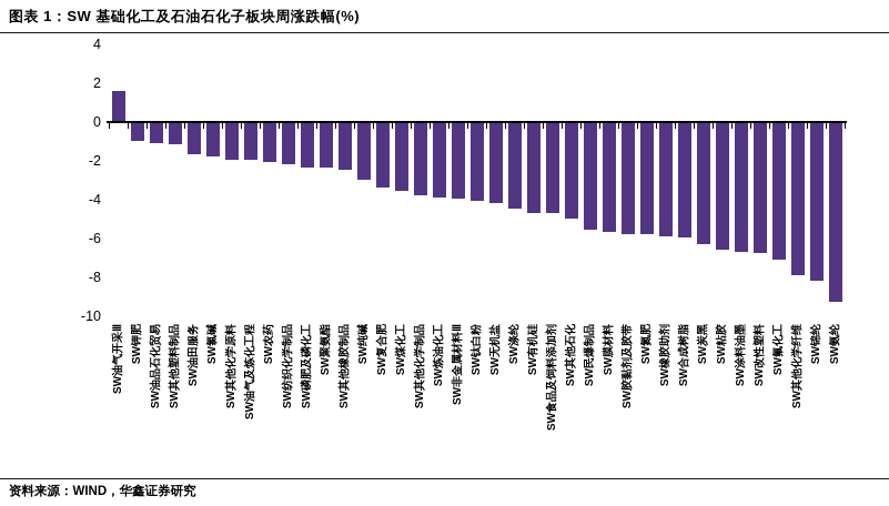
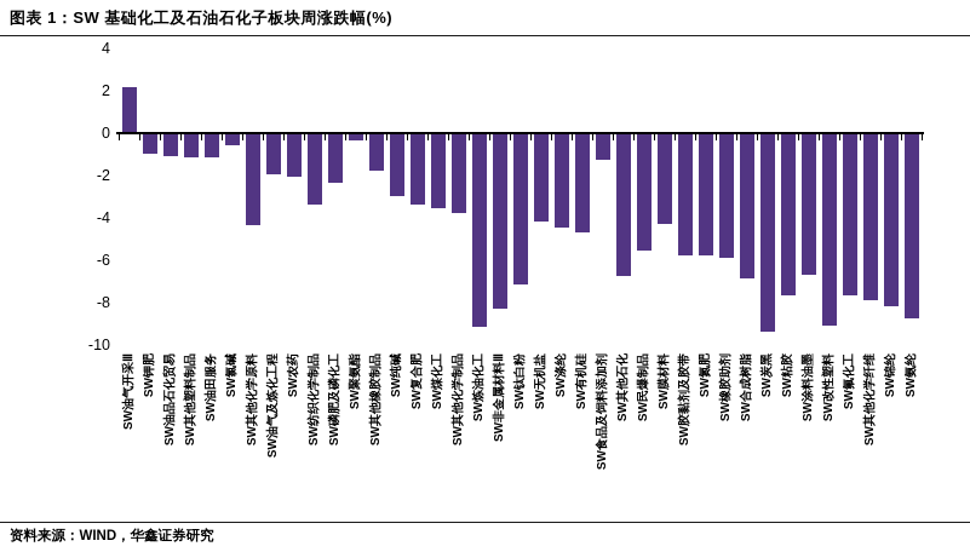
SW油气开采Ⅲ: 1.6 -> 2.2
SW油田服务: -1.6 -> -1.1
SW氯碱: -1.7 -> -0.5
SW其他化学原料: -1.9 -> -4.3
SW纺织化学制品: -2.1 -> -3.3
SW聚氨酯: -2.3 -> -0.3
SW其他橡胶制品: -2.4 -> -1.7
SW炼油化工: -3.8 -> -9.1
SW非金属材料Ⅲ: -3.9 -> -8.2
SW钛白粉: -4.0 -> -7.1
SW食品及饲料添加剂: -4.6 -> -1.2
SW其他石化: -4.9 -> -6.7
SW膜材料: -5.6 -> -4.2
SW合成树脂: -5.9 -> -6.8
SW炭黑: -6.2 -> -9.3
SW粘胶: -6.5 -> -7.6
SW改性塑料: -6.7 -> -9.0
SW氟化工: -7.0 -> -7.6
SW氨纶: -9.2 -> -8.7
